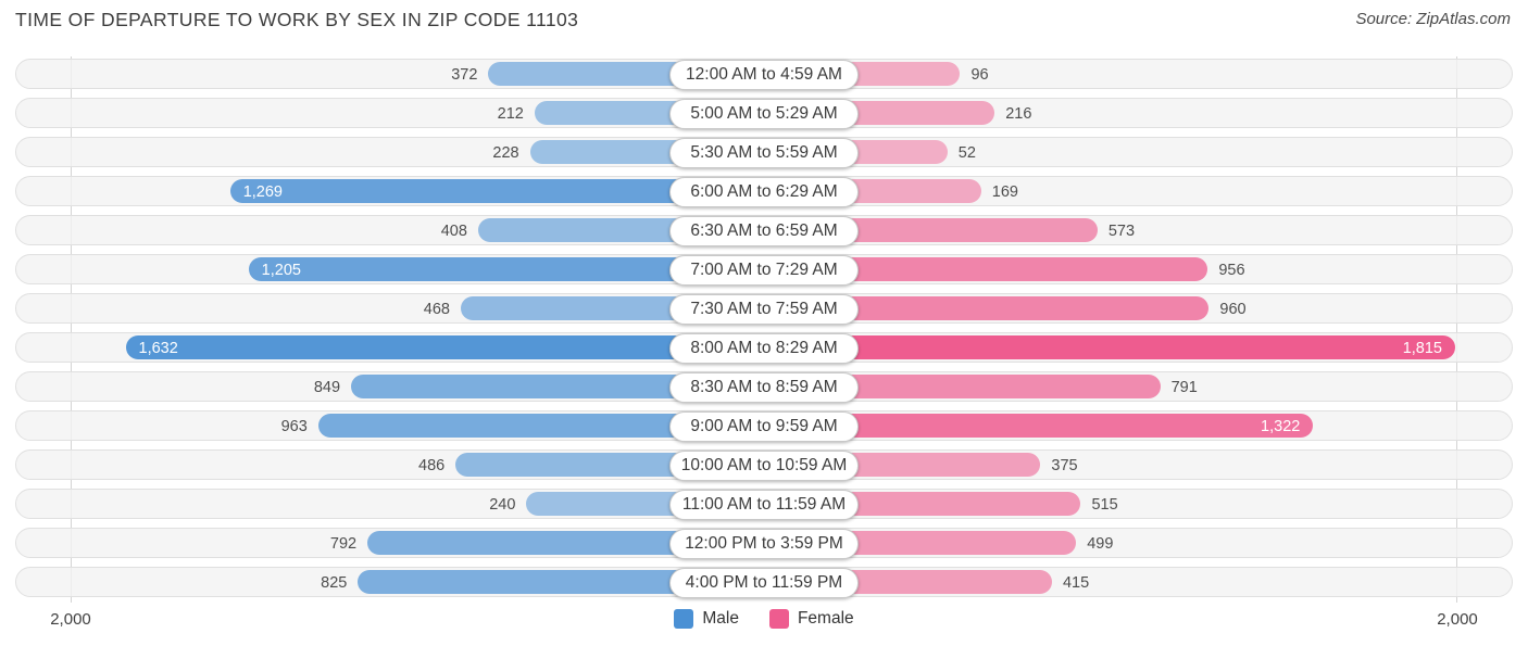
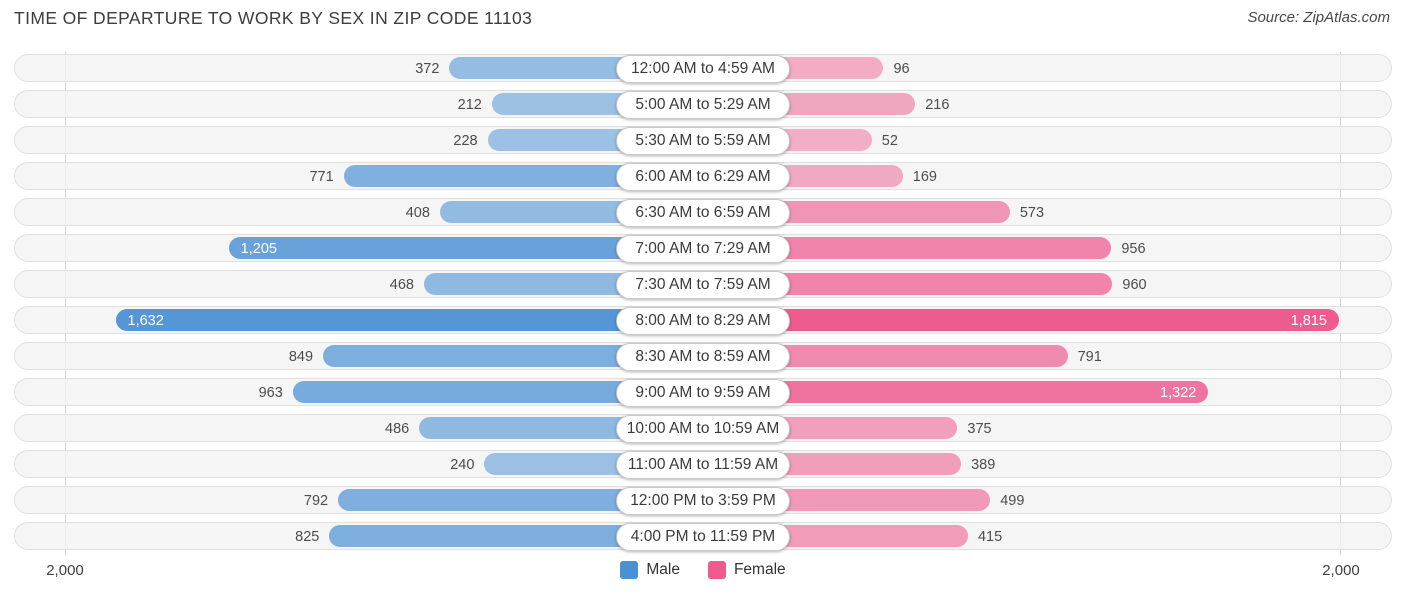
Male/6:00 AM to 6:29 AM: 1,269 -> 771
Female/11:00 AM to 11:59 AM: 515 -> 389
